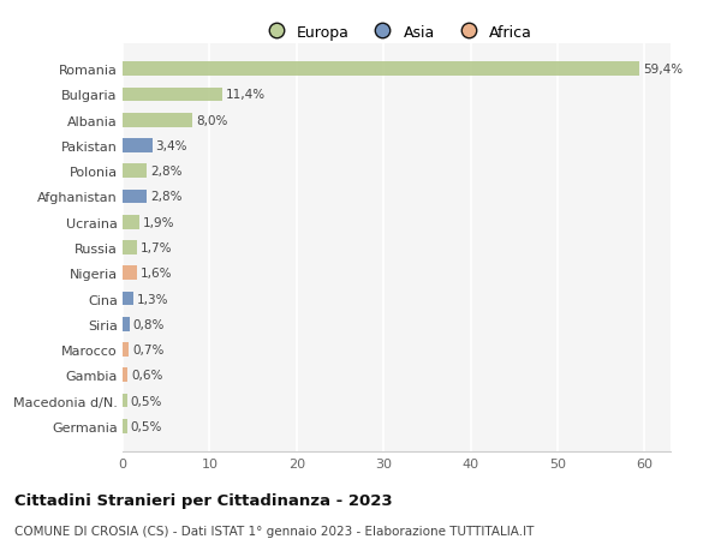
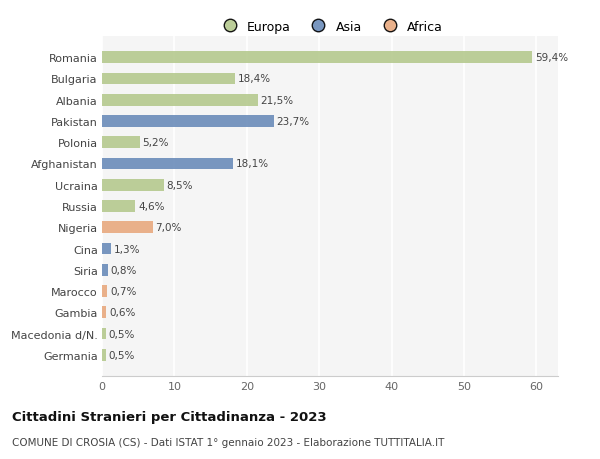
Bulgaria: 11,4% -> 18,4%
Albania: 8,0% -> 21,5%
Pakistan: 3,4% -> 23,7%
Polonia: 2,8% -> 5,2%
Afghanistan: 2,8% -> 18,1%
Ucraina: 1,9% -> 8,5%
Russia: 1,7% -> 4,6%
Nigeria: 1,6% -> 7,0%
